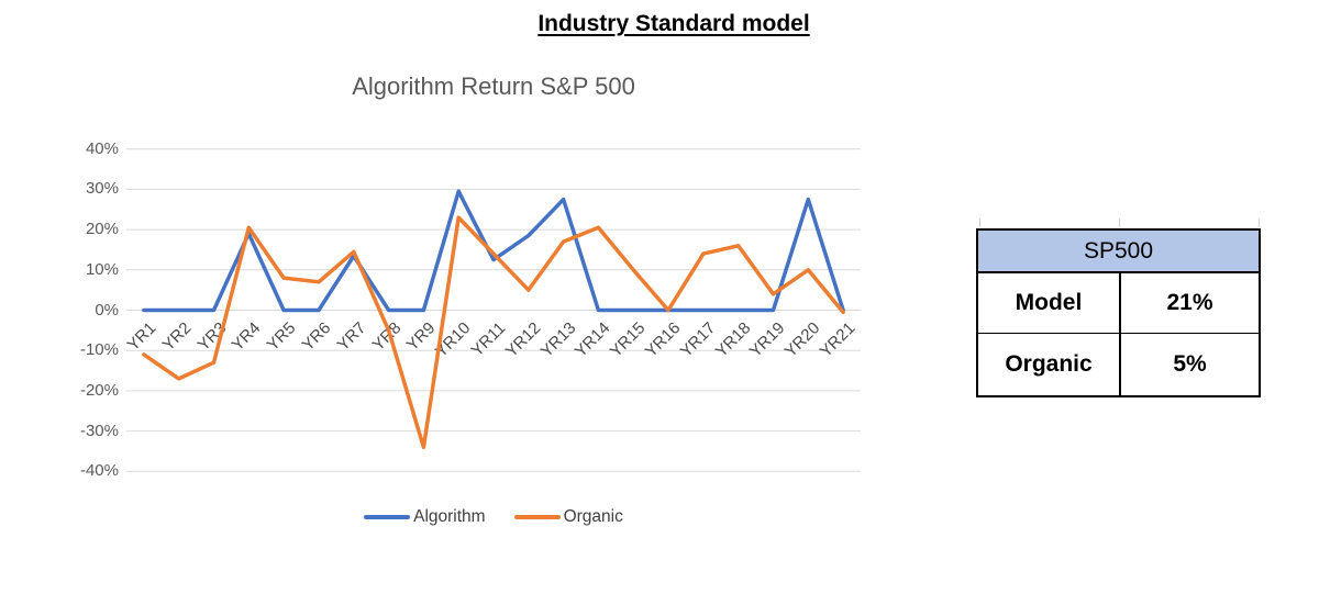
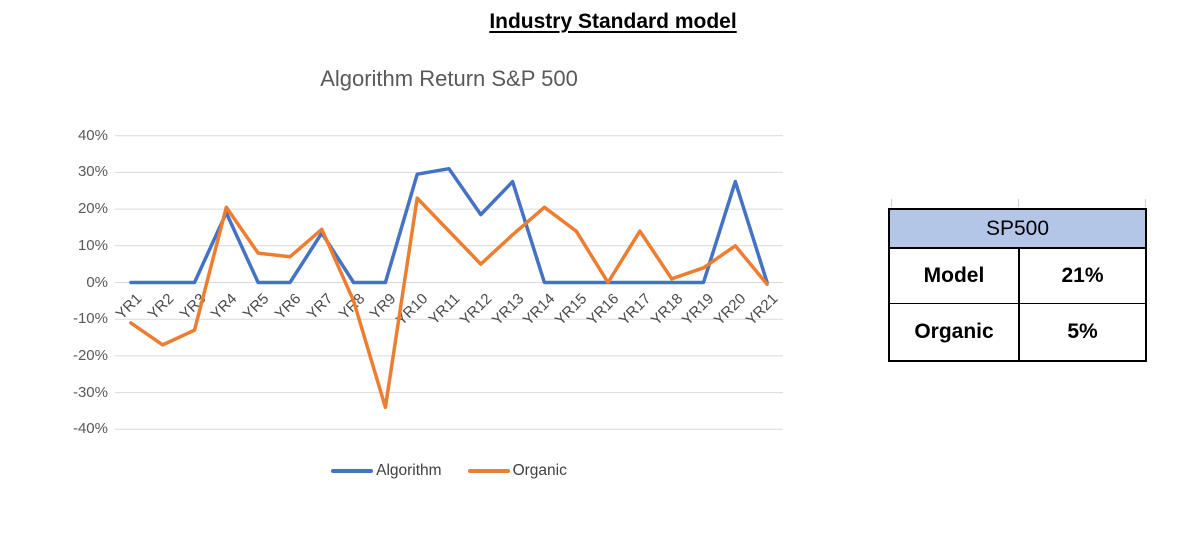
Algorithm/YR11: 12% -> 31%
Organic/YR13: 17% -> 13%
Organic/YR15: 10% -> 14%
Organic/YR18: 16% -> 1%
